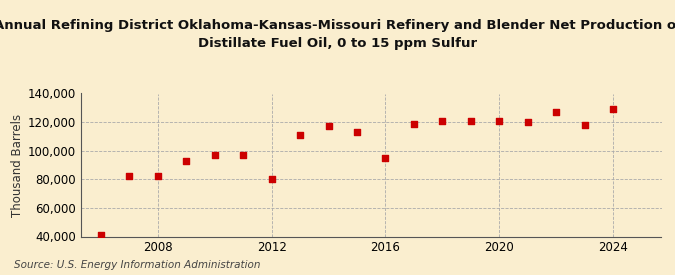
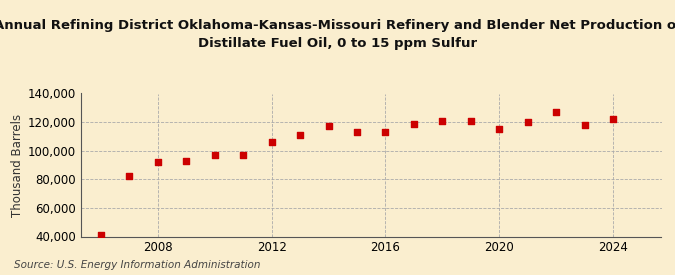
2008: 82,000 -> 92,000
2012: 80,000 -> 106,000
2016: 95,000 -> 113,000
2020: 121,000 -> 115,000
2024: 129,000 -> 122,000
